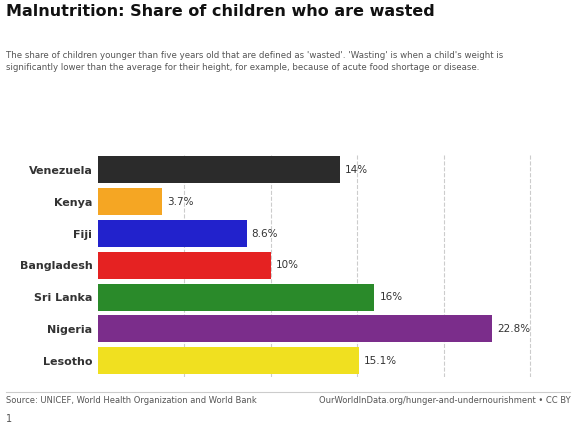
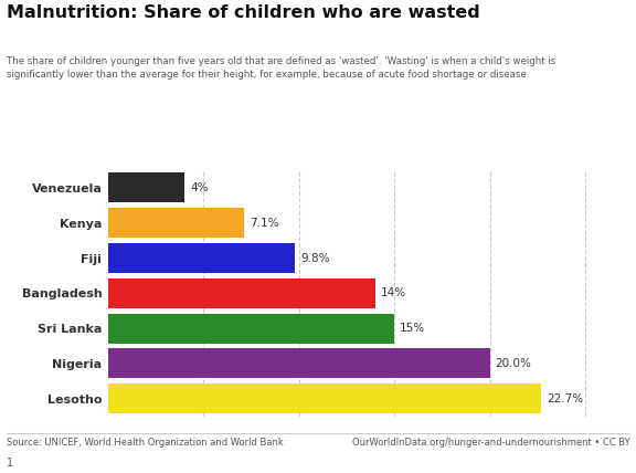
Venezuela: 14% -> 4%
Kenya: 3.7% -> 7.1%
Fiji: 8.6% -> 9.8%
Bangladesh: 10% -> 14%
Sri Lanka: 16% -> 15%
Nigeria: 22.8% -> 20.0%
Lesotho: 15.1% -> 22.7%
